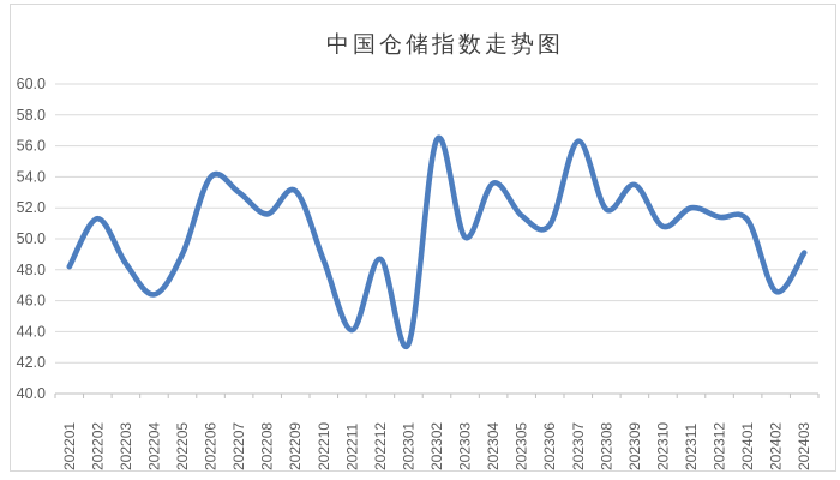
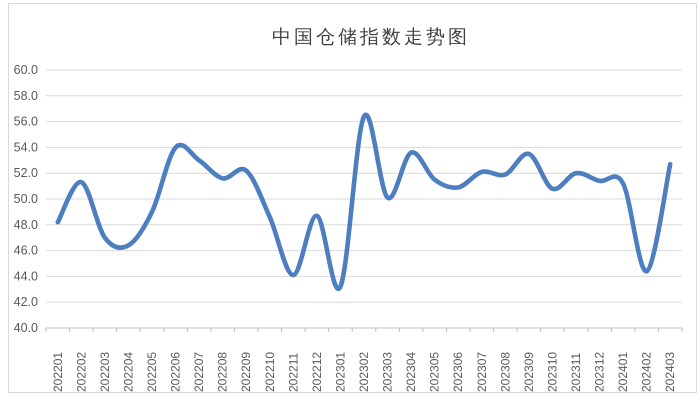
202203: 48.4 -> 47.0
202209: 53.1 -> 52.2
202307: 56.3 -> 52.1
202402: 46.6 -> 44.4
202403: 49.1 -> 52.7
